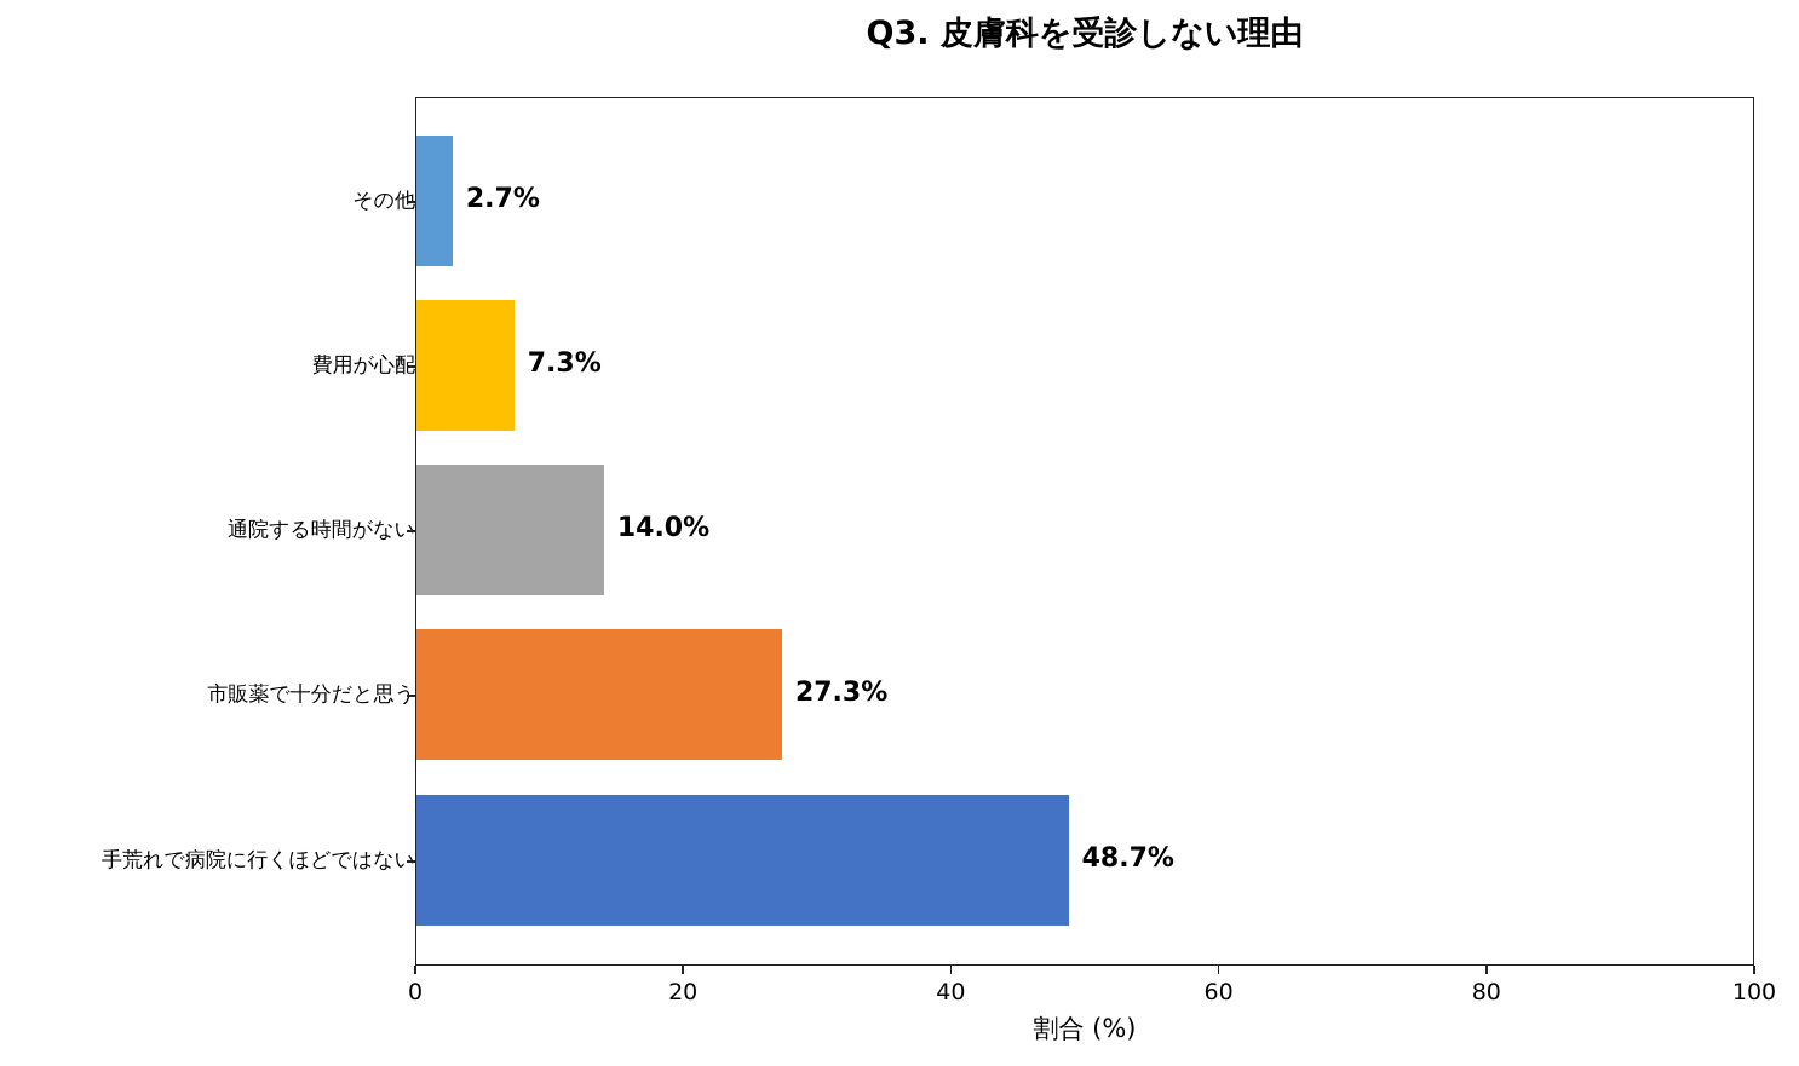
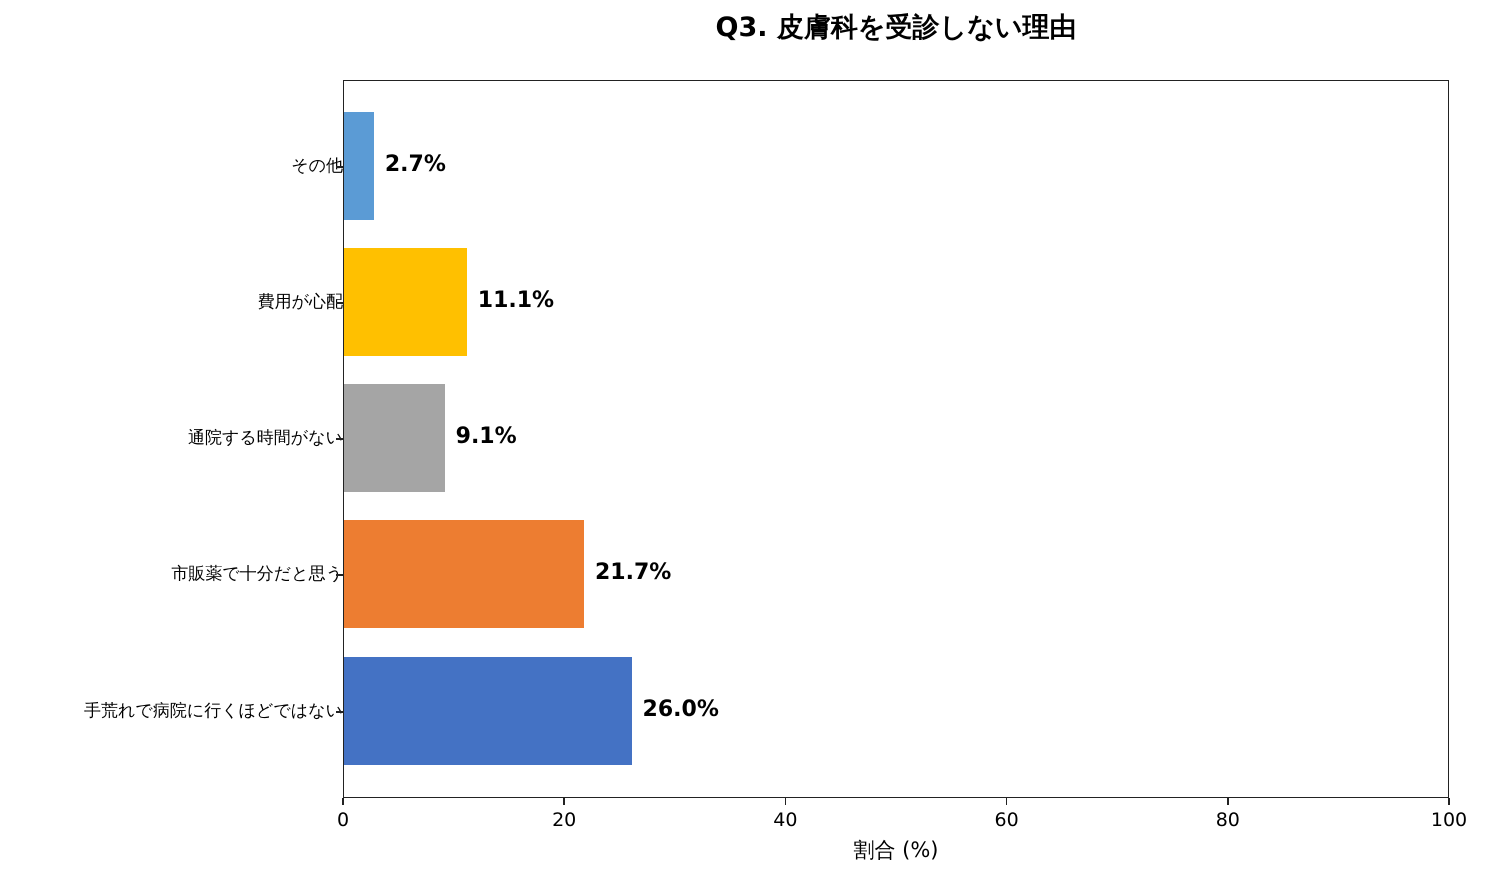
手荒れで病院に行くほどではない: 48.7% -> 26.0%
市販薬で十分だと思う: 27.3% -> 21.7%
通院する時間がない: 14.0% -> 9.1%
費用が心配: 7.3% -> 11.1%
